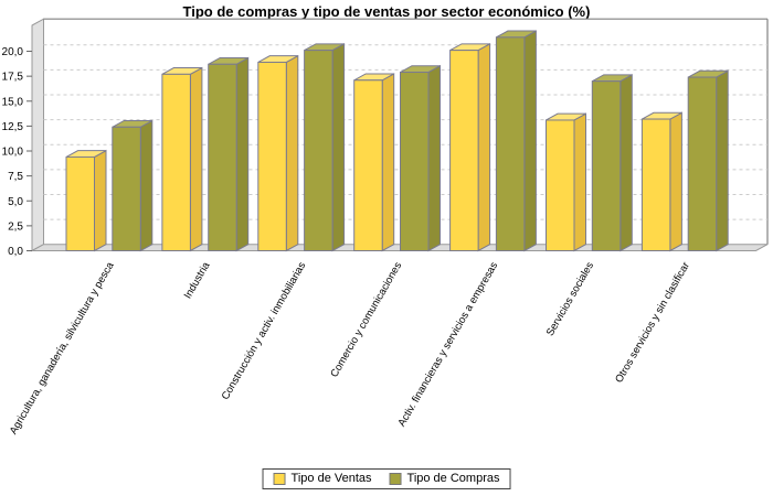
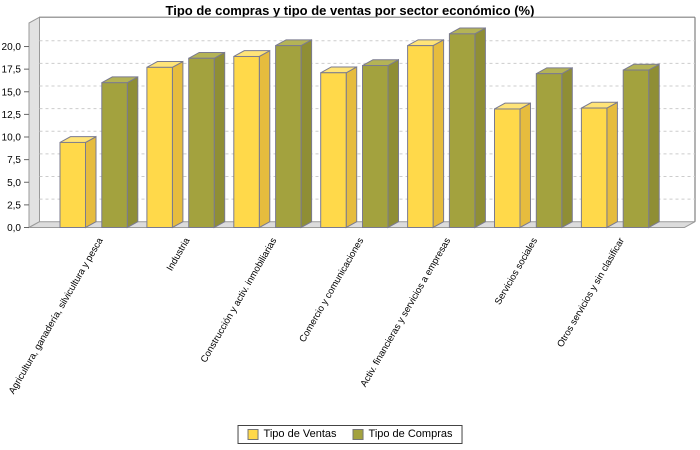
Tipo de Compras/Agricultura, ganadería, silvicultura y pesca: 12 -> 16
